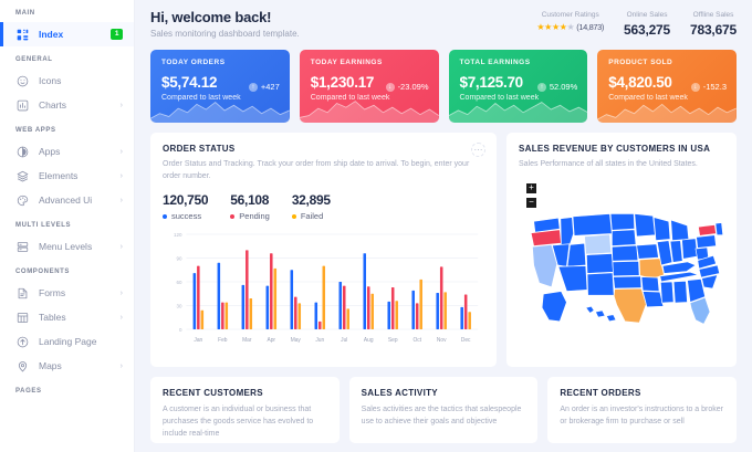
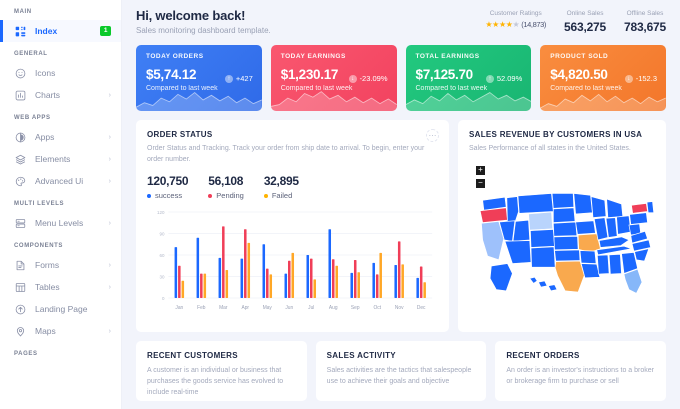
Pending/Jan: 80 -> 40
Pending/Jun: 10 -> 50
Failed/Jun: 80 -> 60
